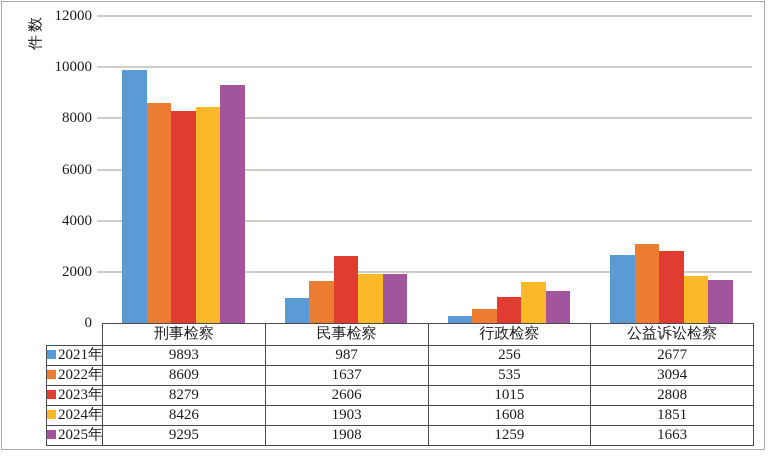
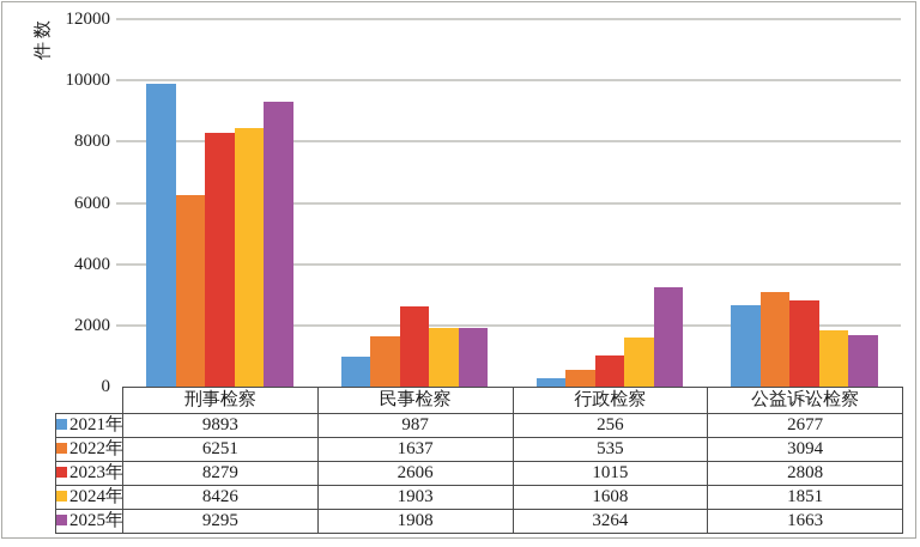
2022年/刑事检察: 8609 -> 6251
2025年/行政检察: 1259 -> 3264
